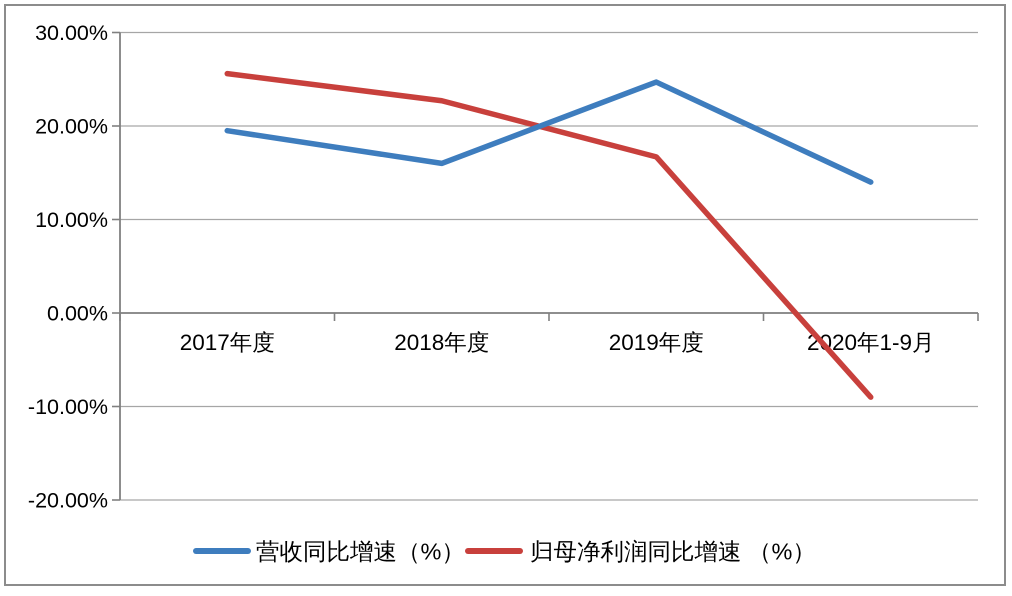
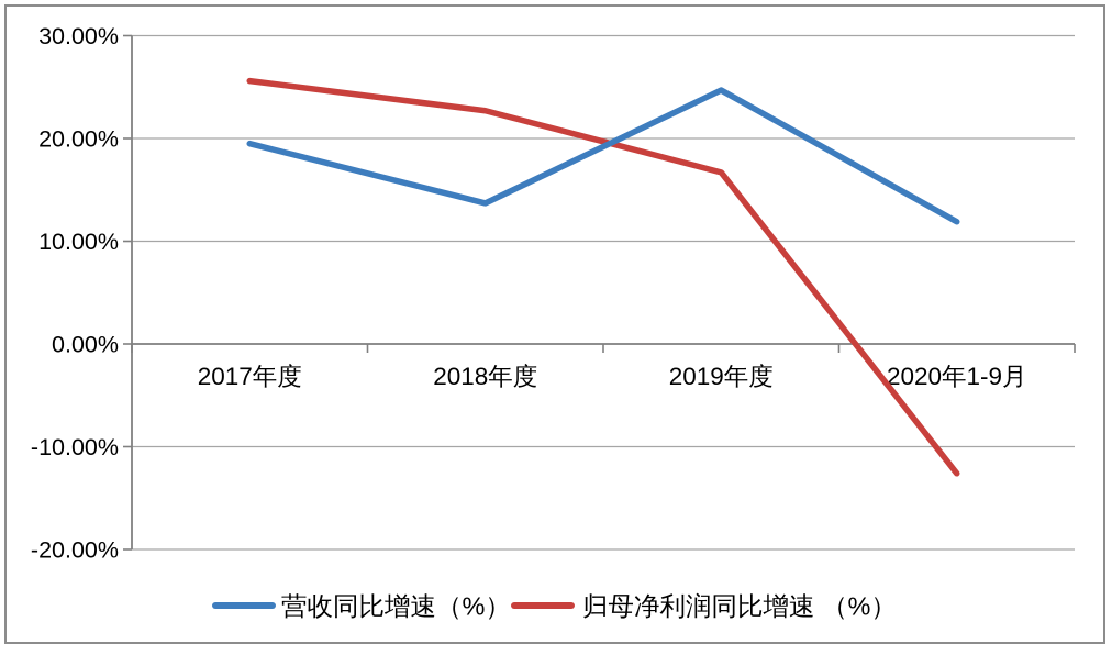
营收同比增速（%）/2018年度: 16% -> 14%
营收同比增速（%）/2020年1-9月: 14% -> 12%
归母净利润同比增速 （%）/2020年1-9月: -9% -> -13%
